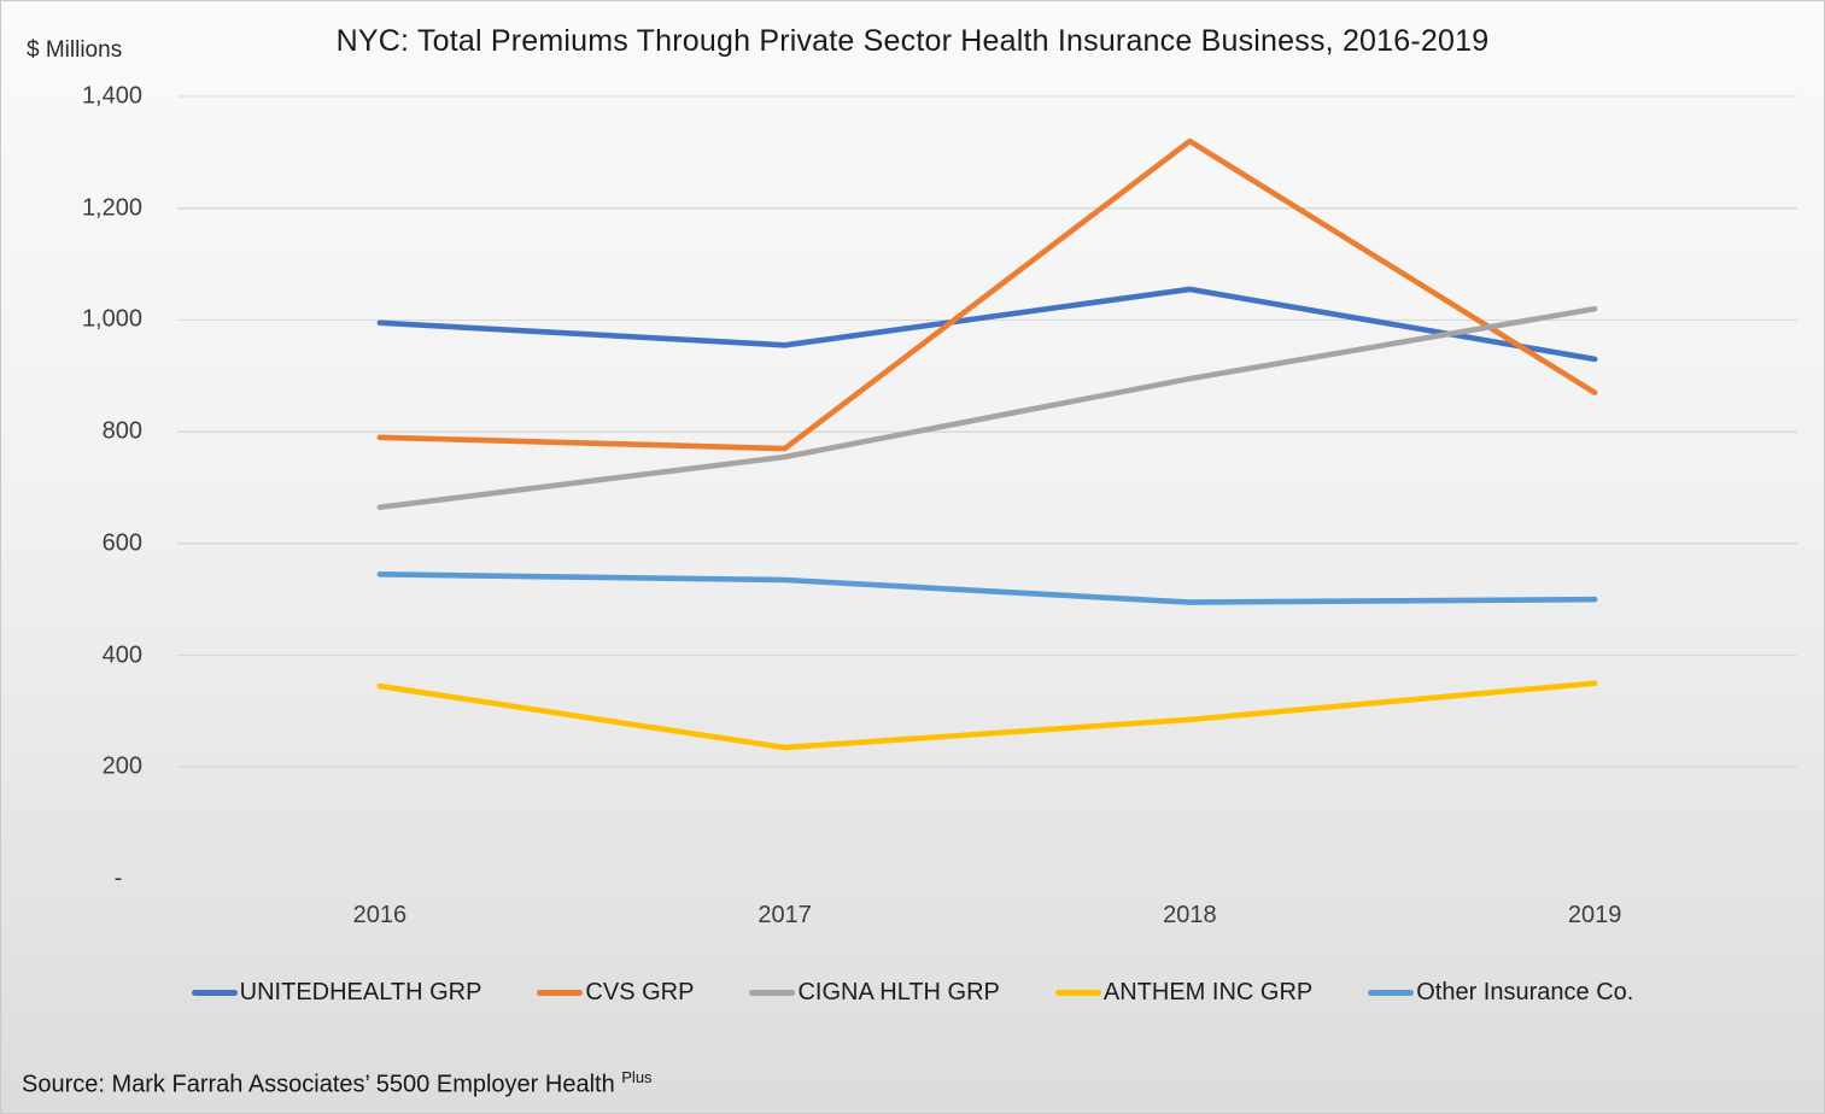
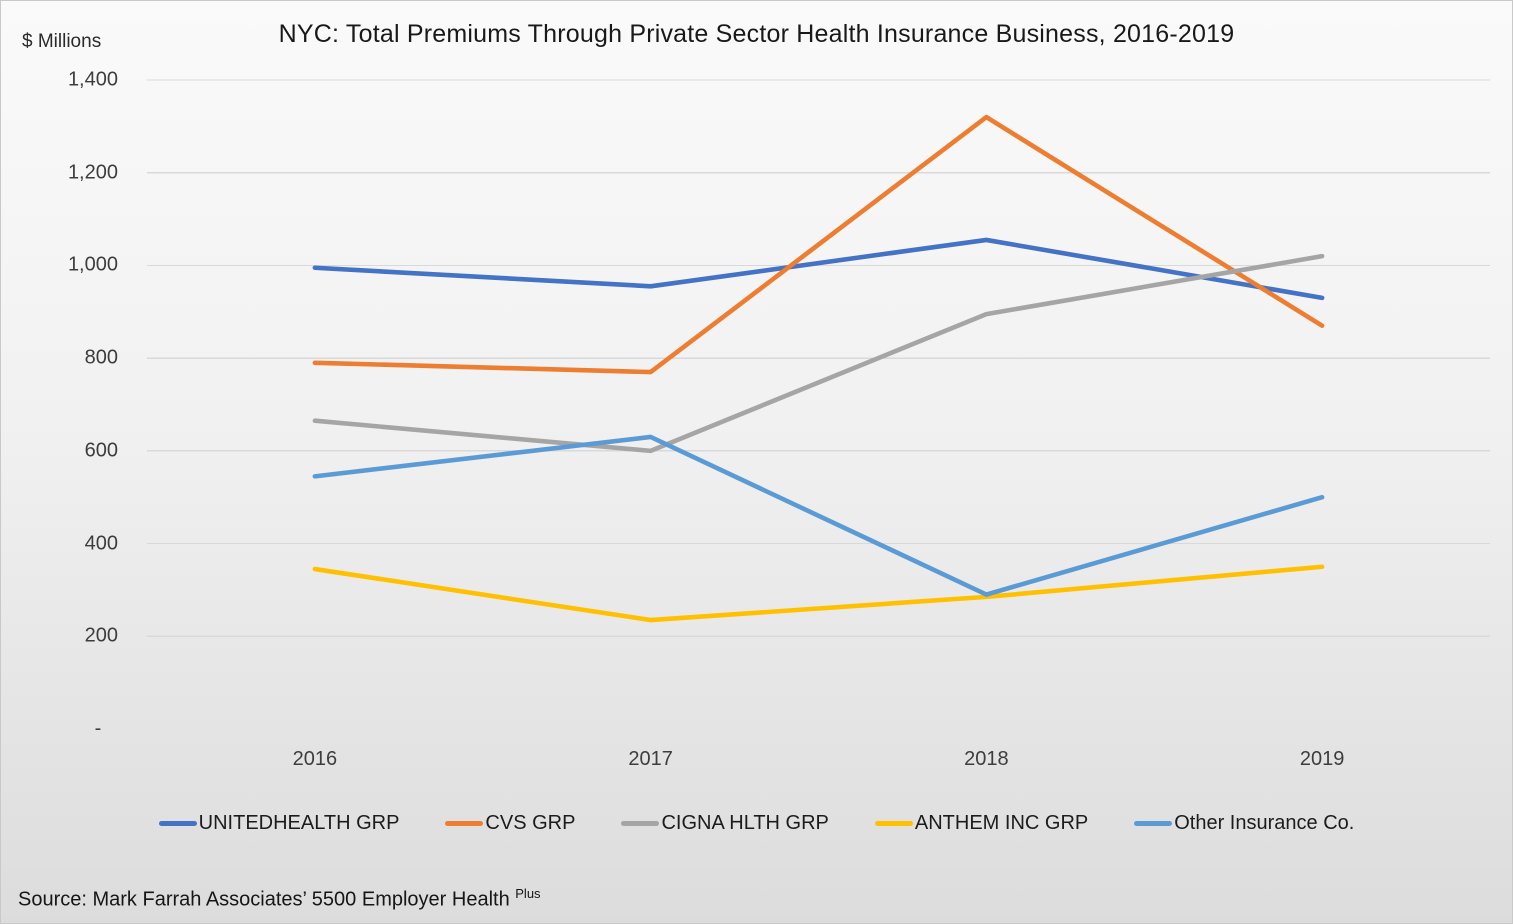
CIGNA HLTH GRP/2017: 760 -> 600
Other Insurance Co./2017: 540 -> 630
Other Insurance Co./2018: 500 -> 290
